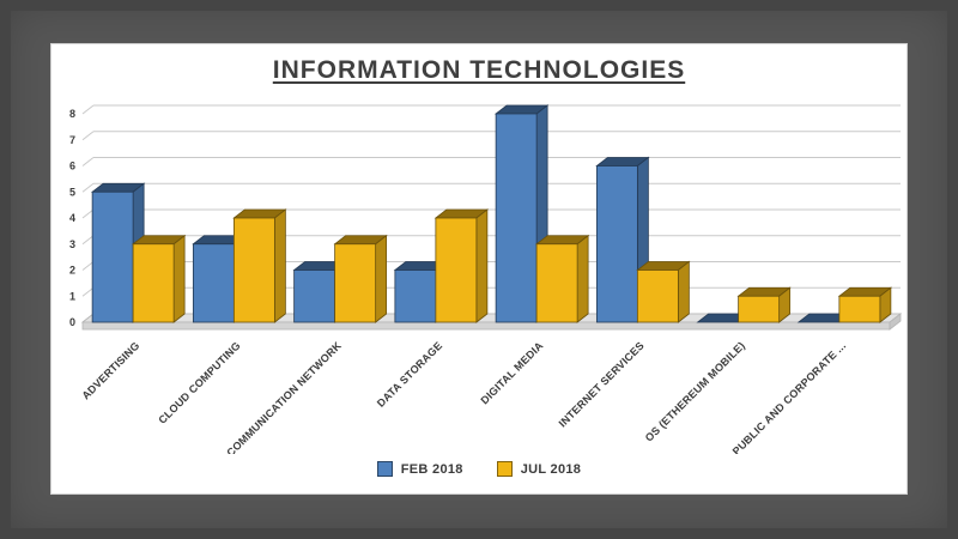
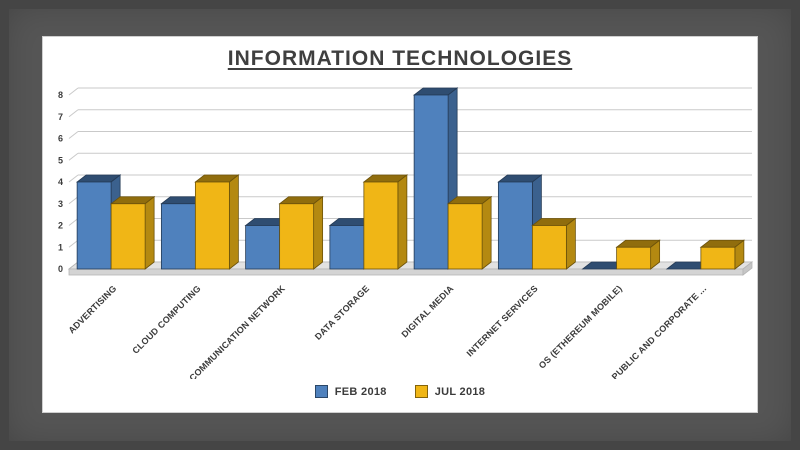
FEB 2018/ADVERTISING: 5 -> 4
FEB 2018/INTERNET SERVICES: 6 -> 4
